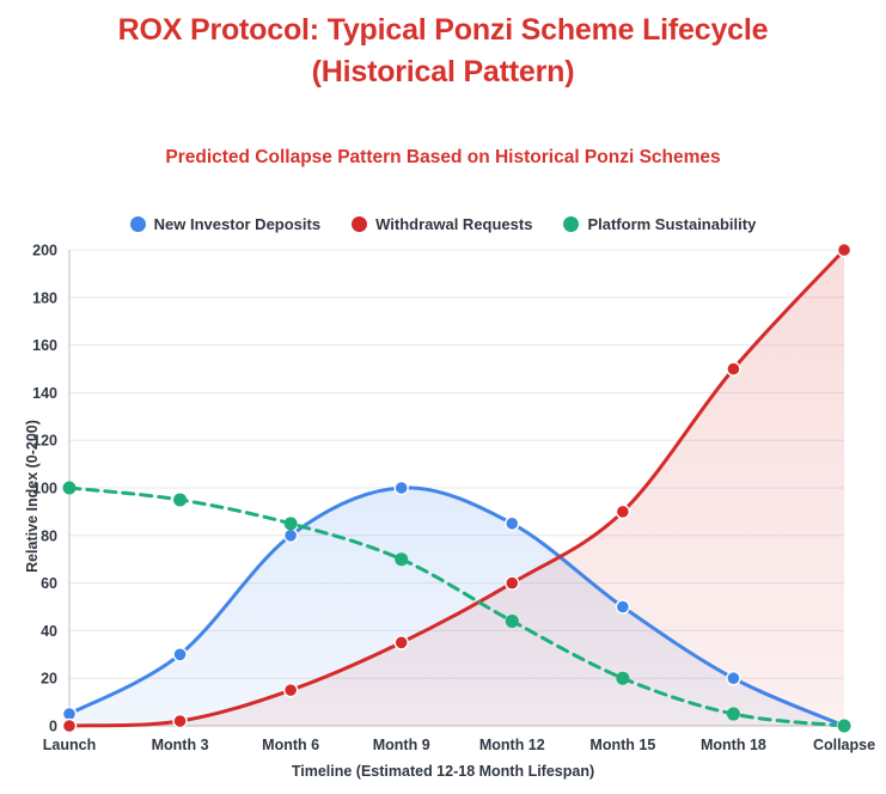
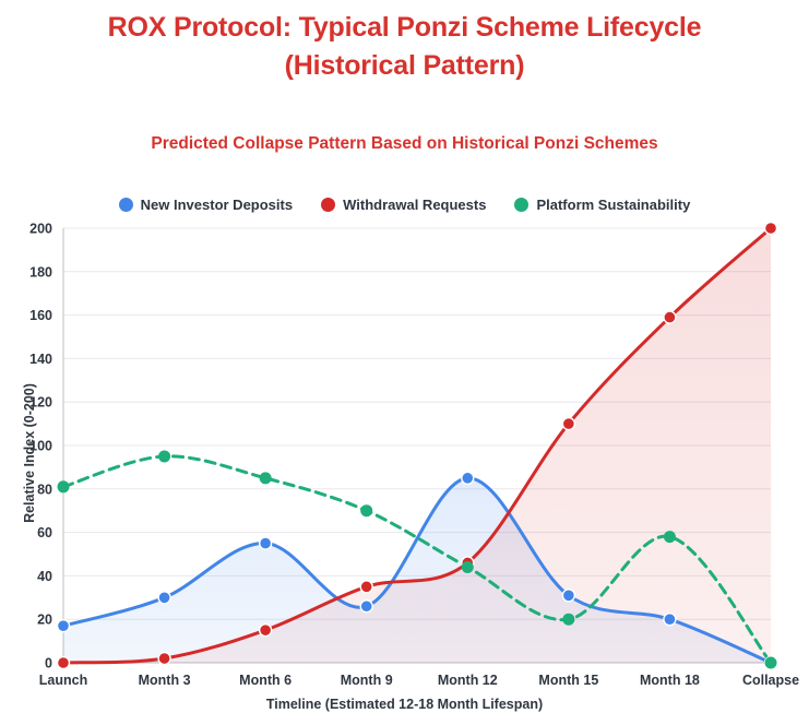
New Investor Deposits/Launch: 5 -> 17
Platform Sustainability/Launch: 100 -> 81
New Investor Deposits/Month 6: 80 -> 55
New Investor Deposits/Month 9: 100 -> 26
Withdrawal Requests/Month 12: 60 -> 46
New Investor Deposits/Month 15: 50 -> 31
Withdrawal Requests/Month 15: 90 -> 110
Withdrawal Requests/Month 18: 150 -> 159
Platform Sustainability/Month 18: 5 -> 58
